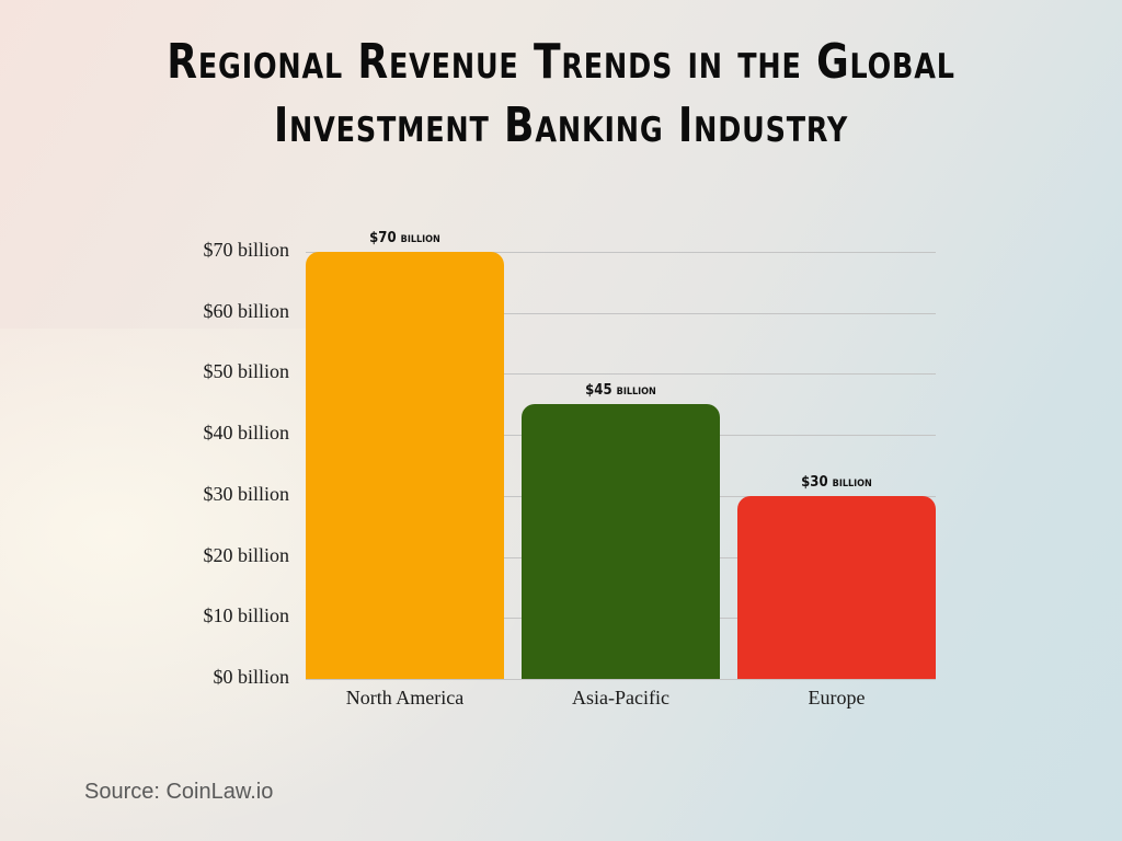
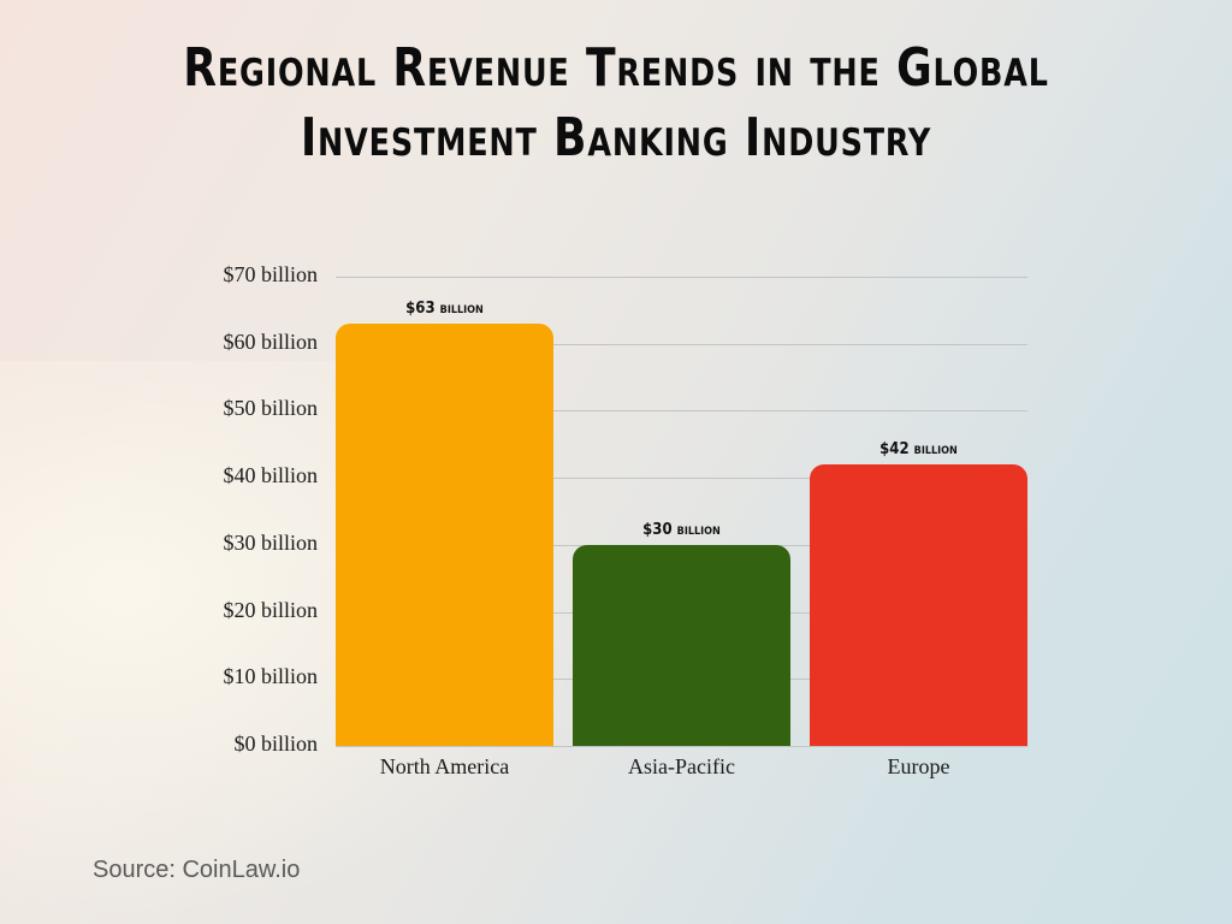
North America: $70 -> $63
Asia-Pacific: $45 -> $30
Europe: $30 -> $42
